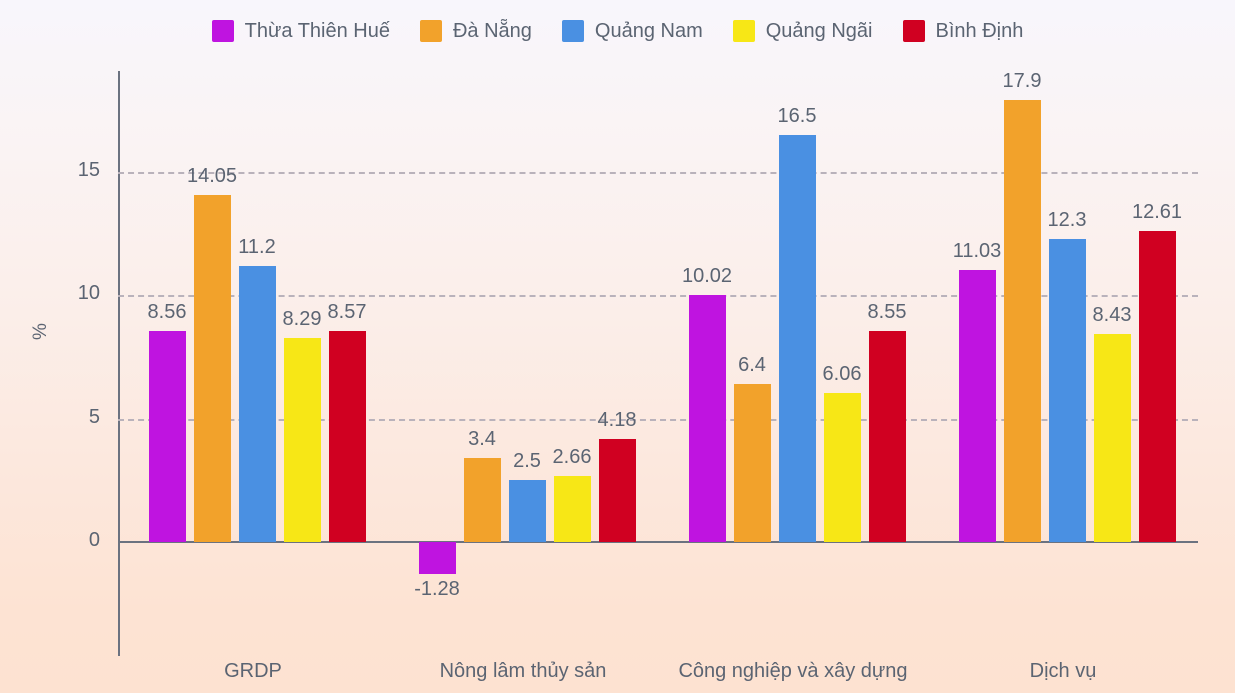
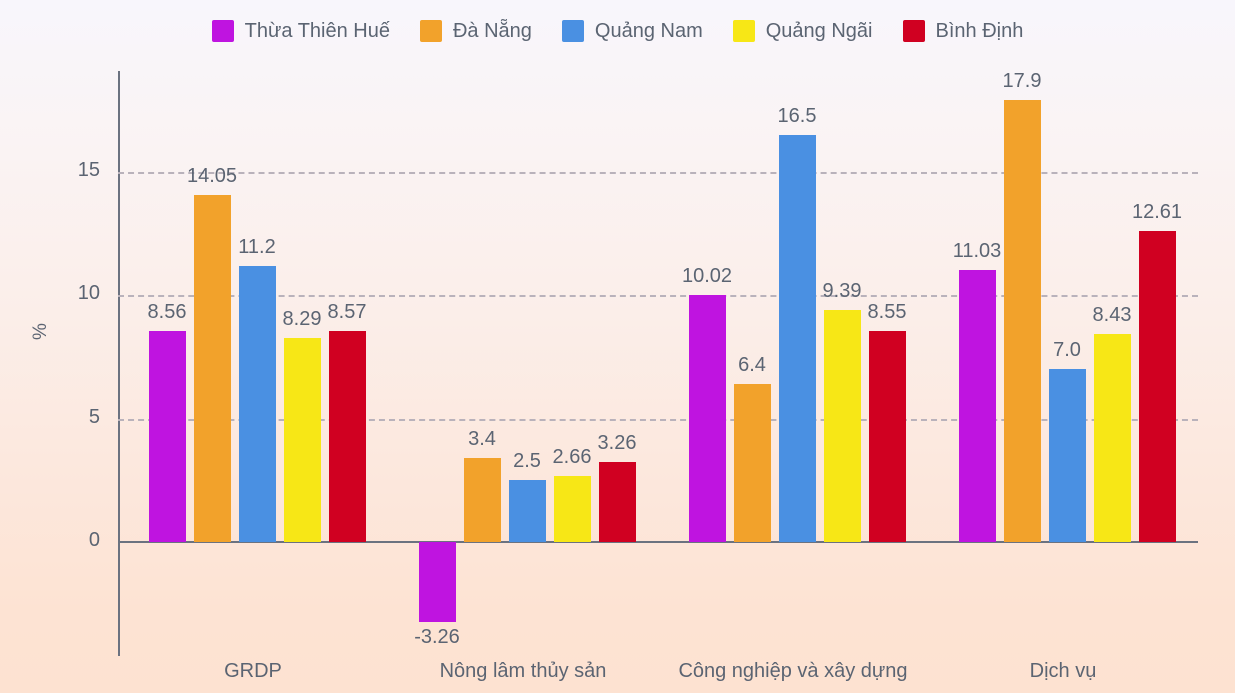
Thừa Thiên Huế/Nông lâm thủy sản: -1.28 -> -3.26
Bình Định/Nông lâm thủy sản: 4.18 -> 3.26
Quảng Ngãi/Công nghiệp và xây dựng: 6.06 -> 9.39
Quảng Nam/Dịch vụ: 12.3 -> 7.0
